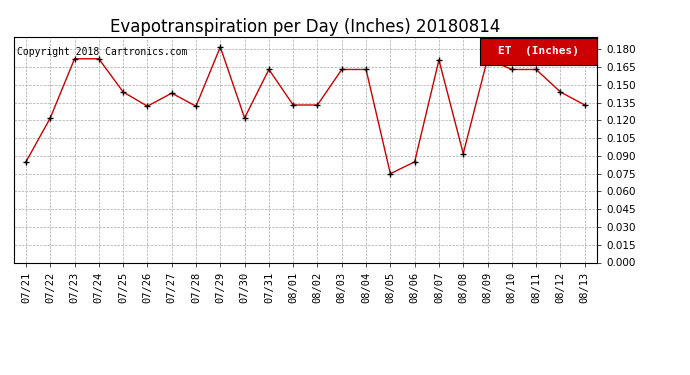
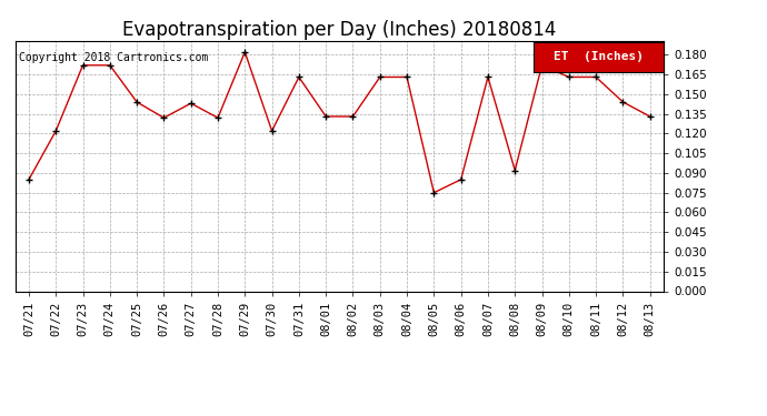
08/07: 0.171 -> 0.163
